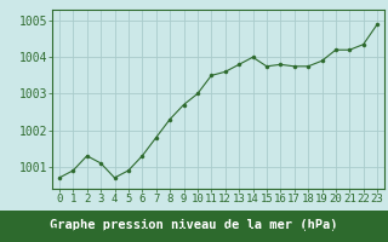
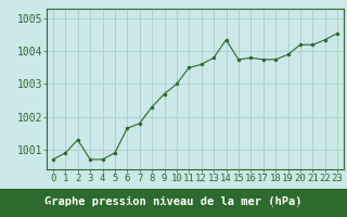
3: 1001.10 -> 1000.70
6: 1001.30 -> 1001.65
14: 1004.00 -> 1004.35
23: 1004.90 -> 1004.55
